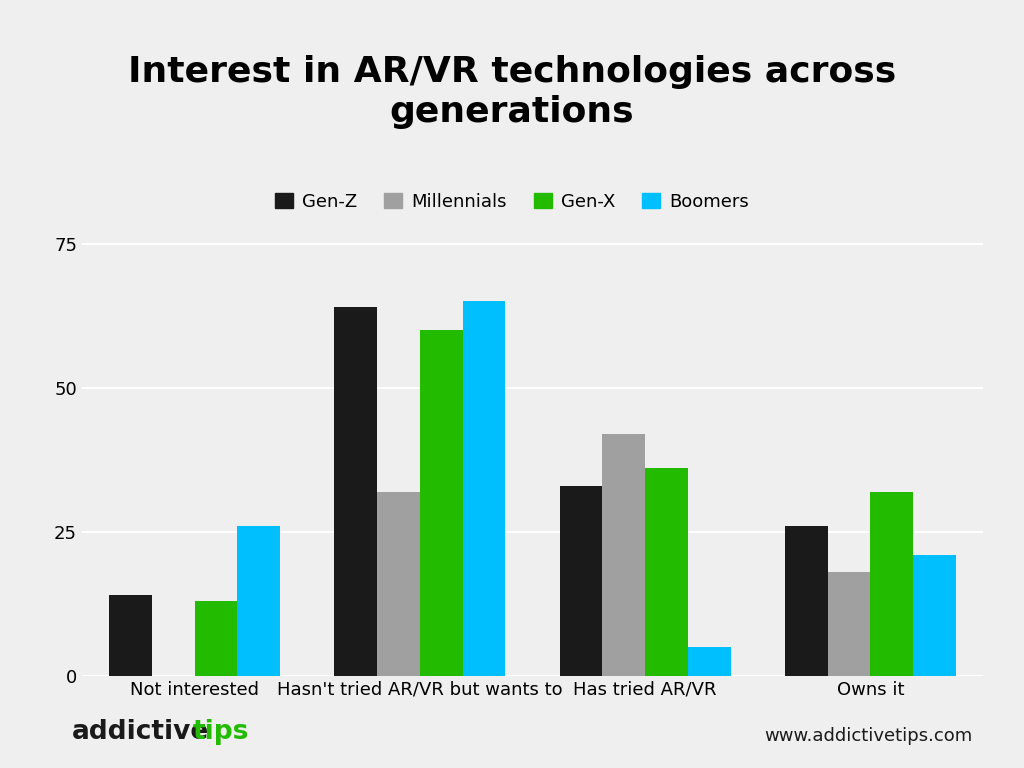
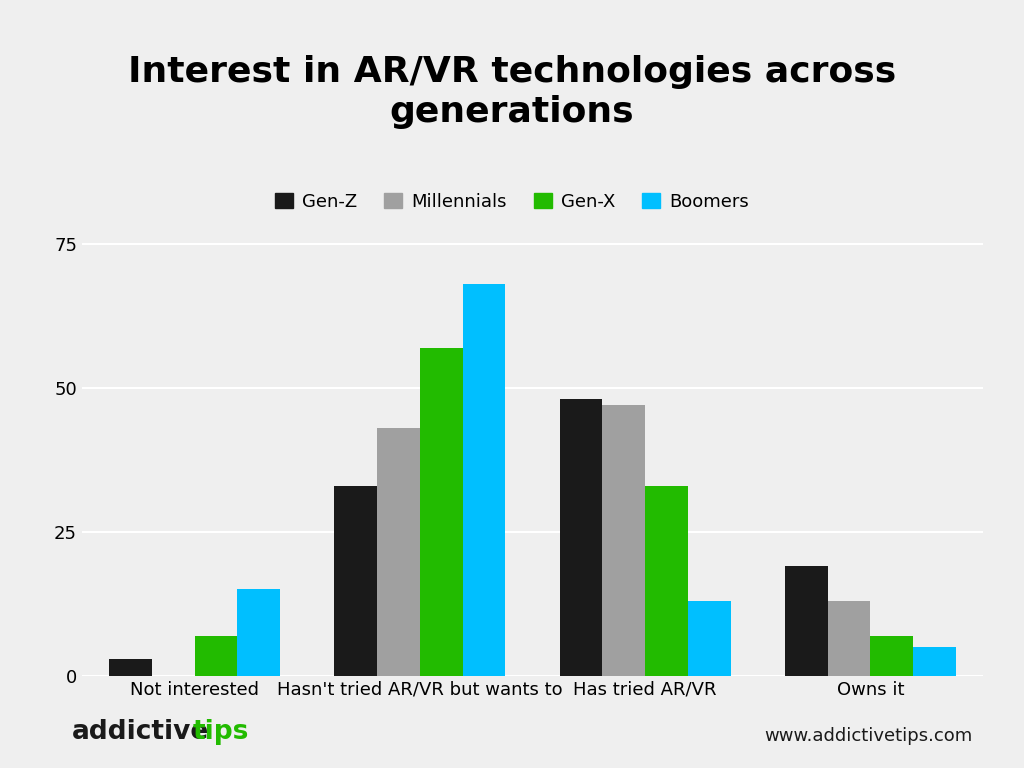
Gen-Z/Not interested: 14 -> 3
Gen-X/Not interested: 13 -> 7
Boomers/Not interested: 26 -> 15
Gen-Z/Hasn't tried AR/VR but wants to: 64 -> 33
Millennials/Hasn't tried AR/VR but wants to: 32 -> 43
Gen-X/Hasn't tried AR/VR but wants to: 60 -> 57
Boomers/Hasn't tried AR/VR but wants to: 65 -> 68
Gen-Z/Has tried AR/VR: 33 -> 48
Millennials/Has tried AR/VR: 42 -> 47
Gen-X/Has tried AR/VR: 36 -> 33
Boomers/Has tried AR/VR: 5 -> 13
Gen-Z/Owns it: 26 -> 19
Millennials/Owns it: 18 -> 13
Gen-X/Owns it: 32 -> 7
Boomers/Owns it: 21 -> 5
